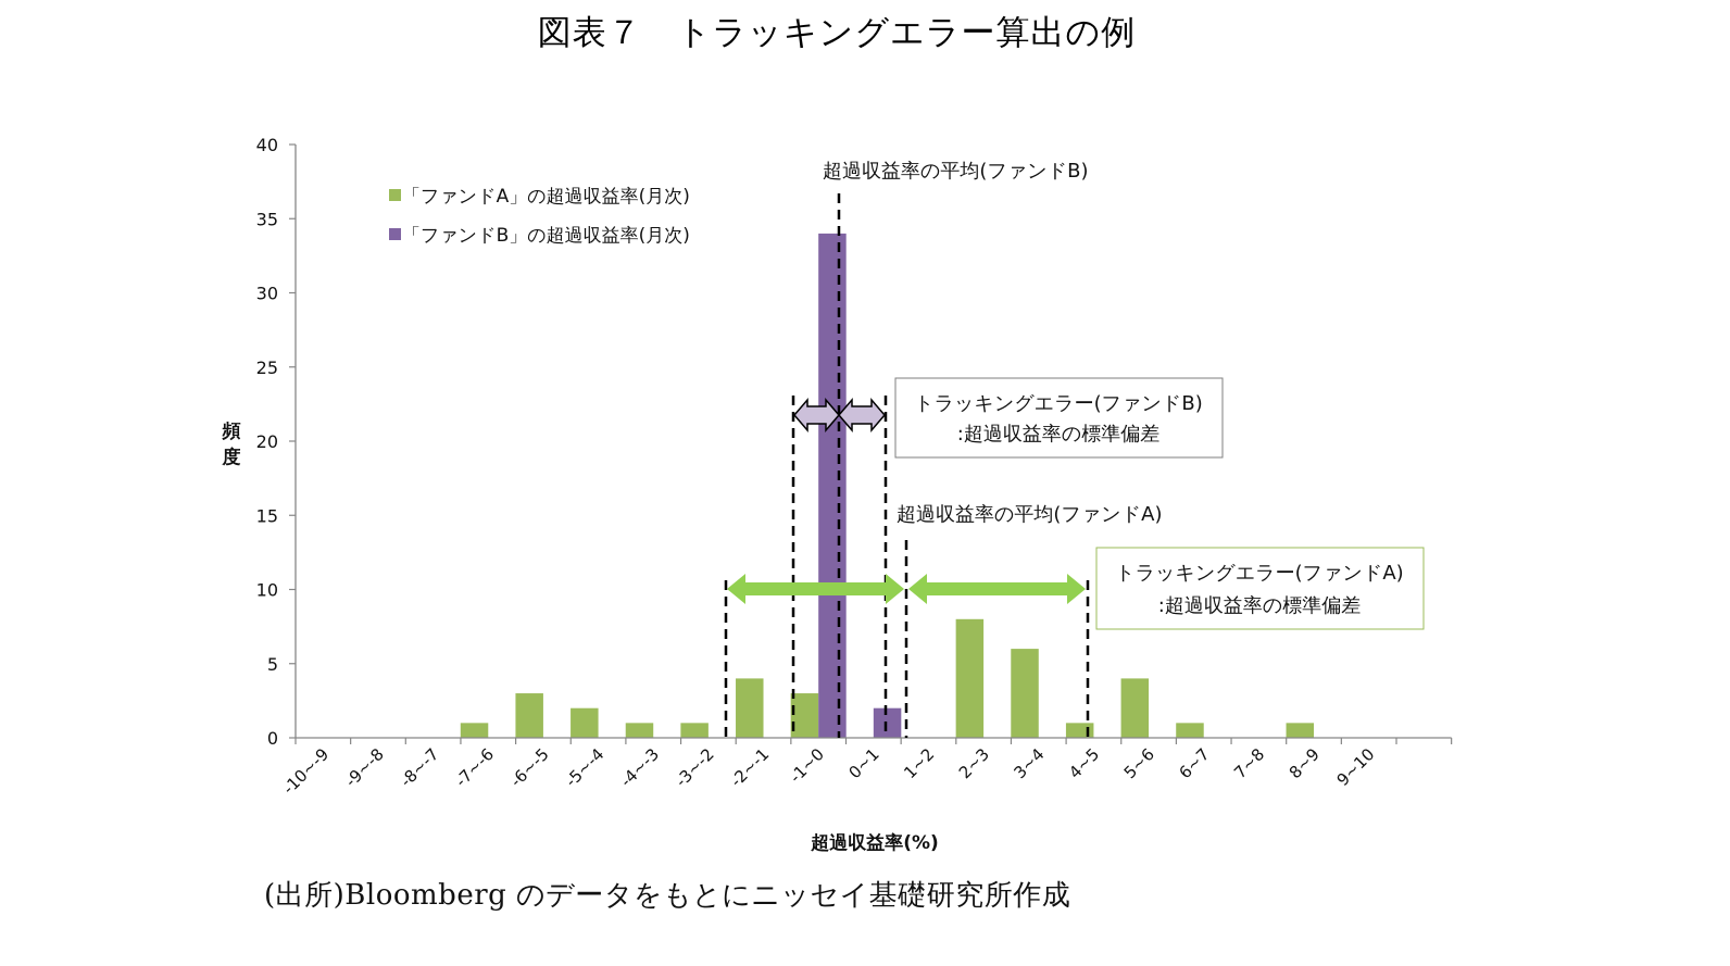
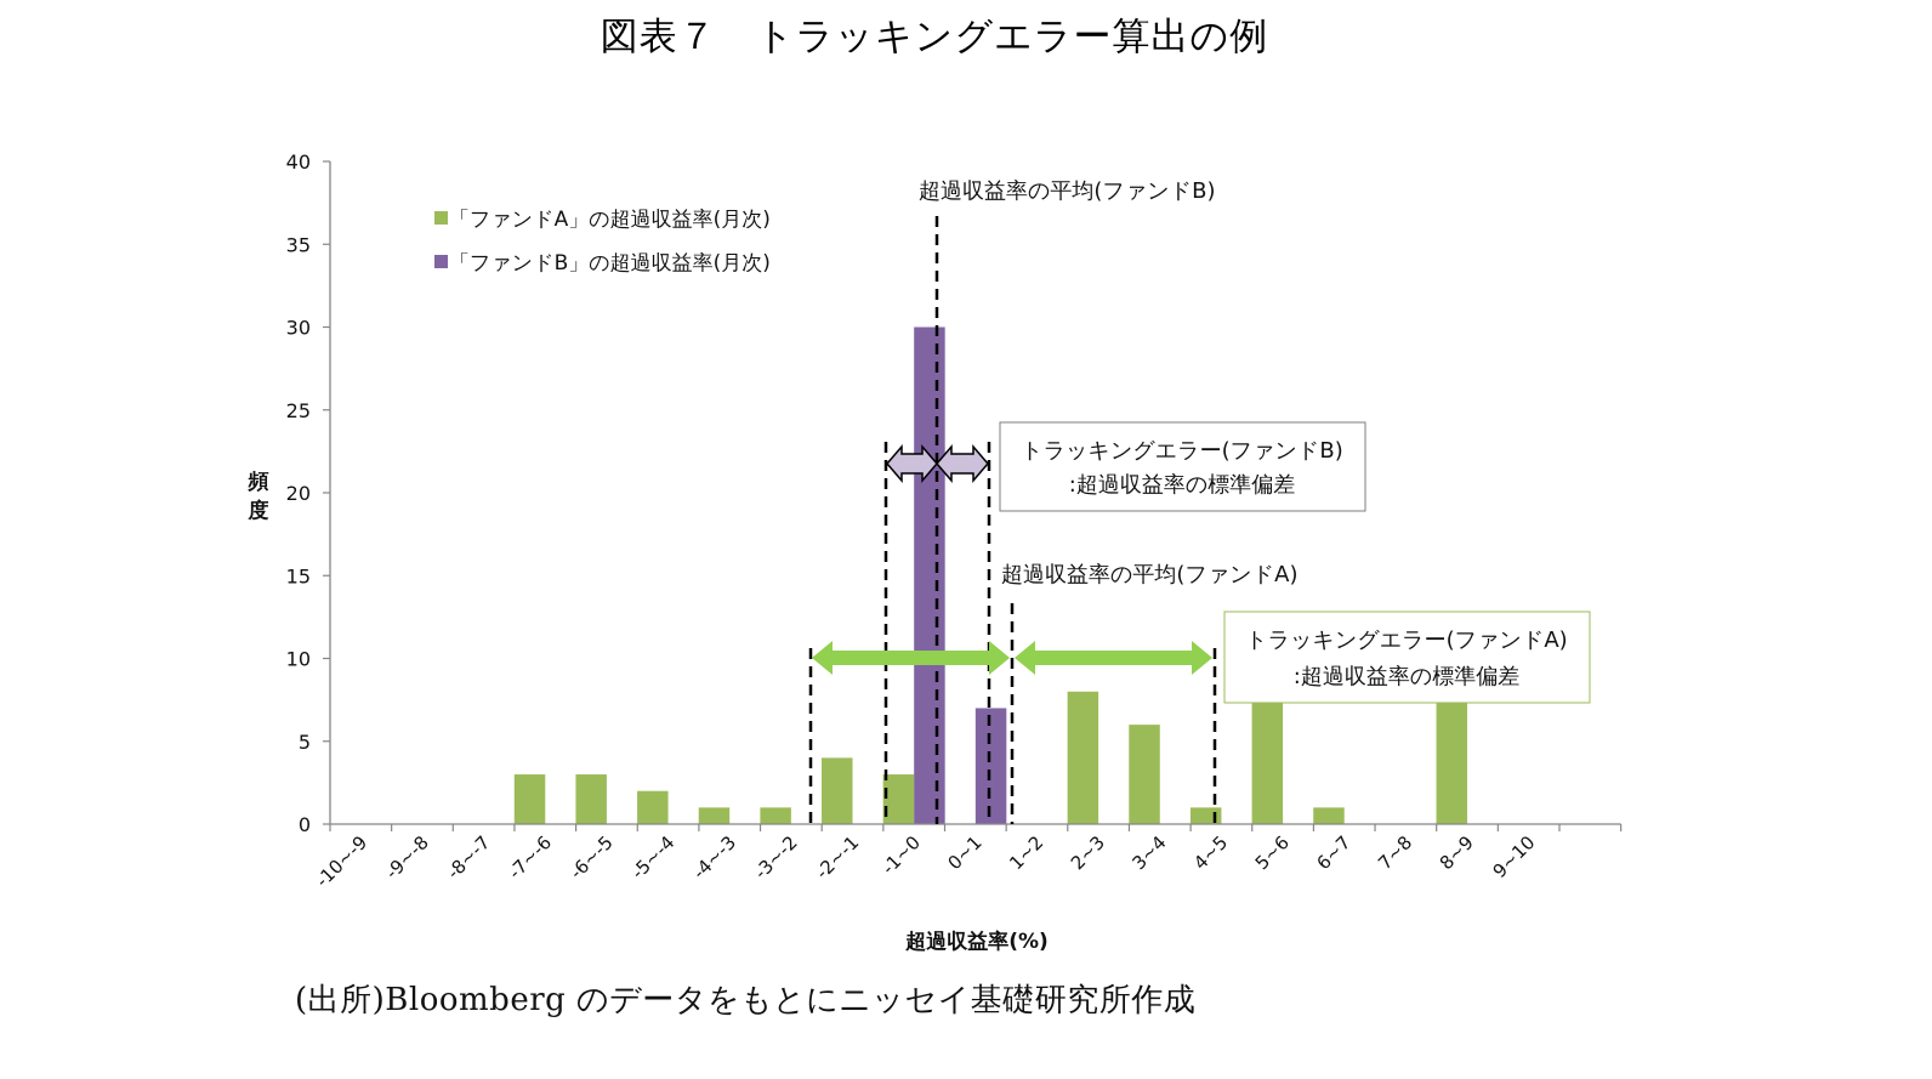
「ファンドA」の超過収益率(月次)/-7~-6: 1 -> 3
「ファンドB」の超過収益率(月次)/-1~0: 34 -> 30
「ファンドB」の超過収益率(月次)/0~1: 2 -> 7
「ファンドA」の超過収益率(月次)/5~6: 4 -> 12
「ファンドA」の超過収益率(月次)/8~9: 1 -> 11
